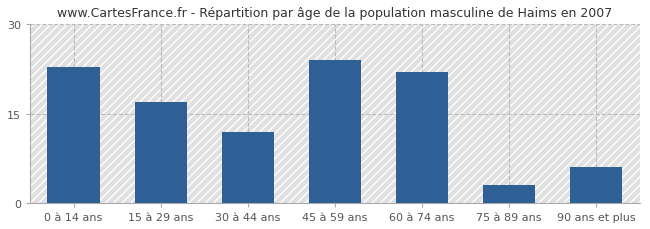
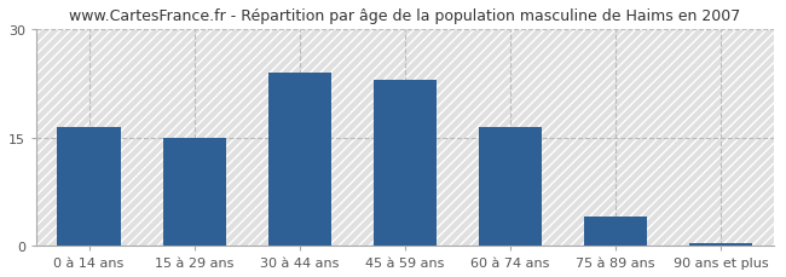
0 à 14 ans: 22.8 -> 16.5
15 à 29 ans: 17.0 -> 15.0
30 à 44 ans: 12.0 -> 24.0
45 à 59 ans: 24.0 -> 23.0
60 à 74 ans: 22.0 -> 16.5
75 à 89 ans: 3.0 -> 4.0
90 ans et plus: 6.0 -> 0.3
